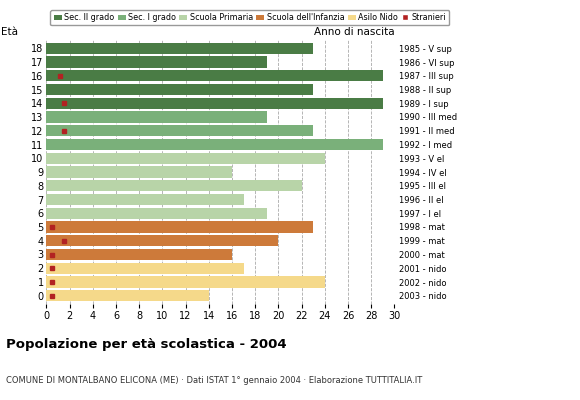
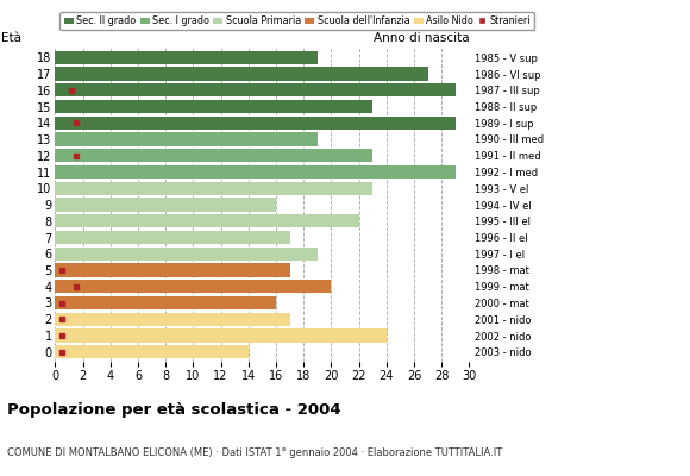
18: 23 -> 19
17: 19 -> 27
10: 24 -> 23
5: 23 -> 17
